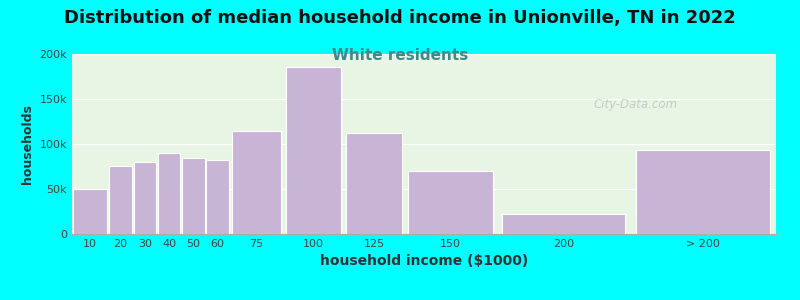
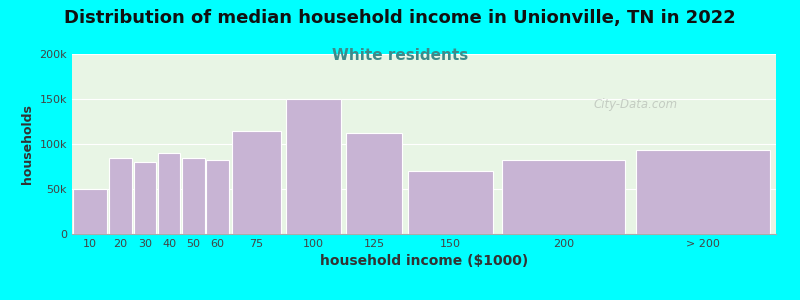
20: 76k -> 85k
100: 186k -> 150k
200: 22k -> 82k
